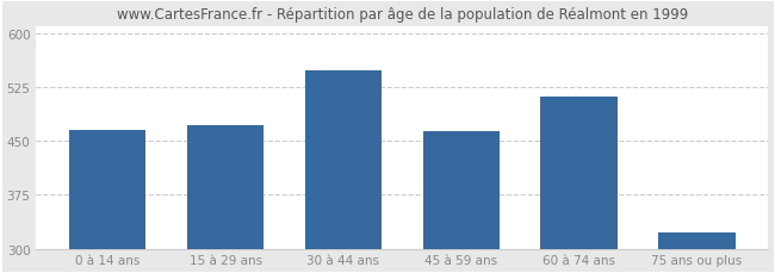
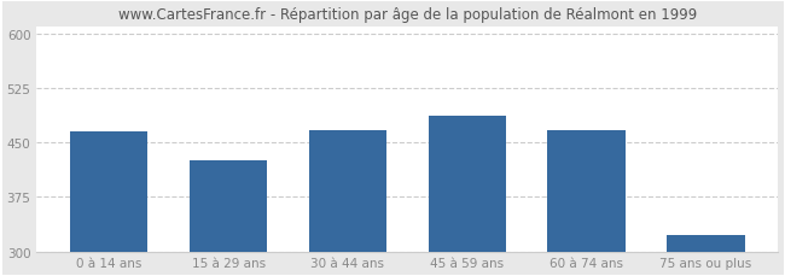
15 à 29 ans: 472 -> 426
30 à 44 ans: 548 -> 466
45 à 59 ans: 463 -> 486
60 à 74 ans: 512 -> 466
